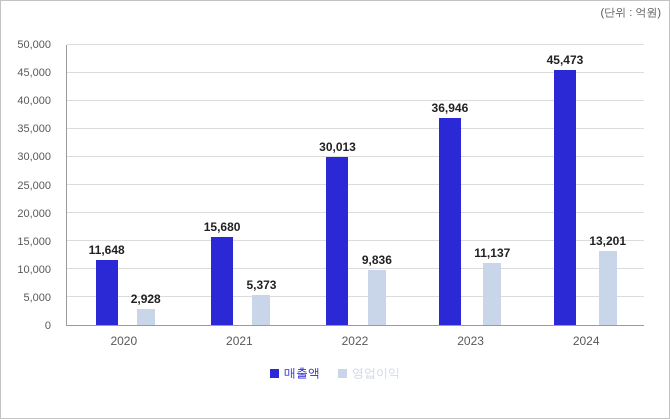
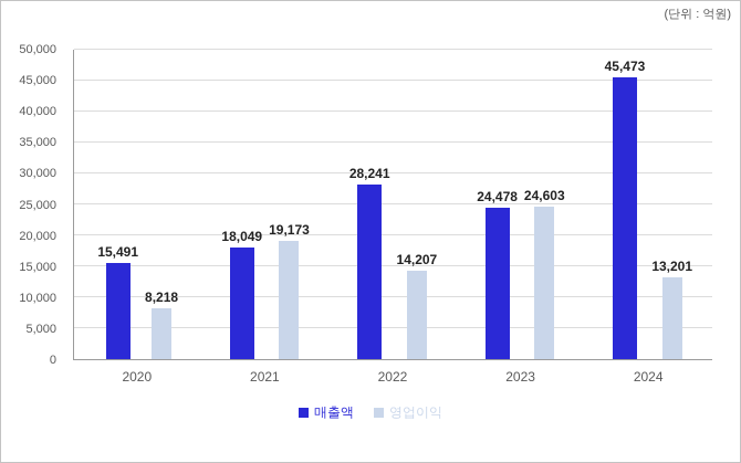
매출액/2020: 11,648 -> 15,491
영업이익/2020: 2,928 -> 8,218
매출액/2021: 15,680 -> 18,049
영업이익/2021: 5,373 -> 19,173
매출액/2022: 30,013 -> 28,241
영업이익/2022: 9,836 -> 14,207
매출액/2023: 36,946 -> 24,478
영업이익/2023: 11,137 -> 24,603
